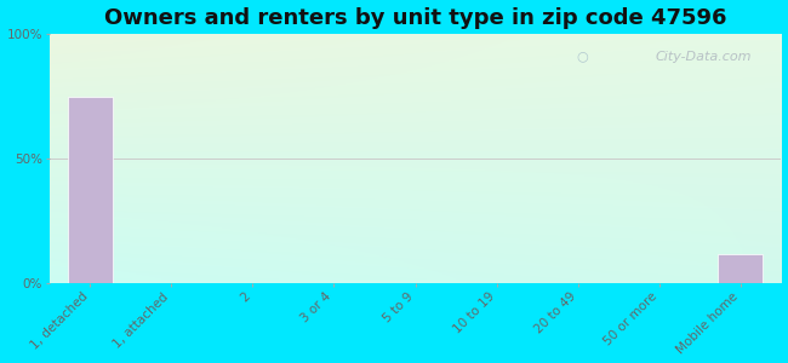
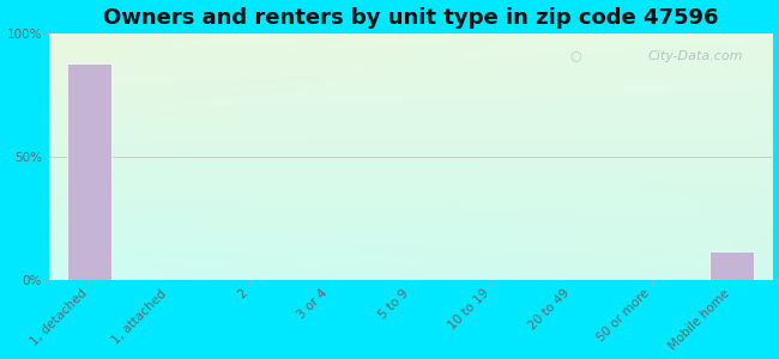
1, detached: 75% -> 88%
